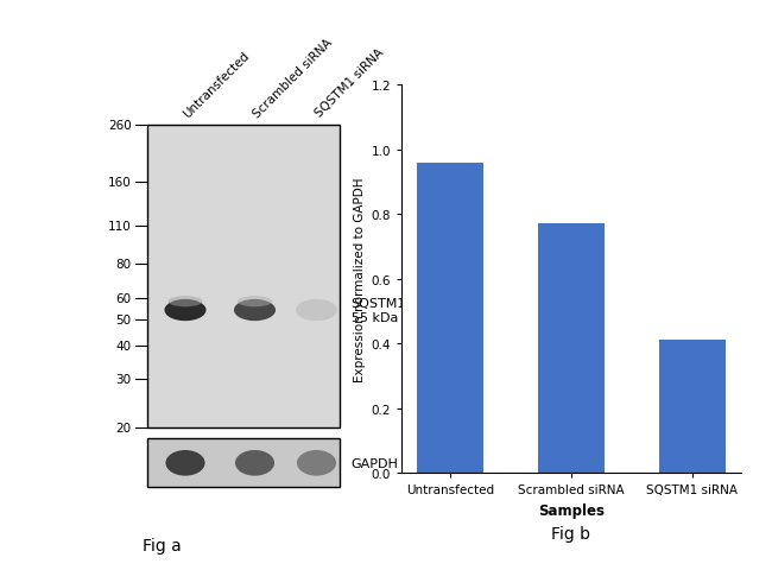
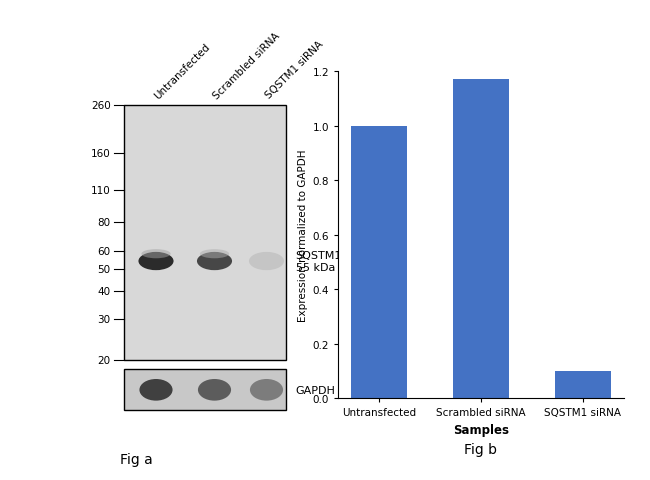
Untransfected: 0.96 -> 1.00
Scrambled siRNA: 0.77 -> 1.17
SQSTM1 siRNA: 0.41 -> 0.10
